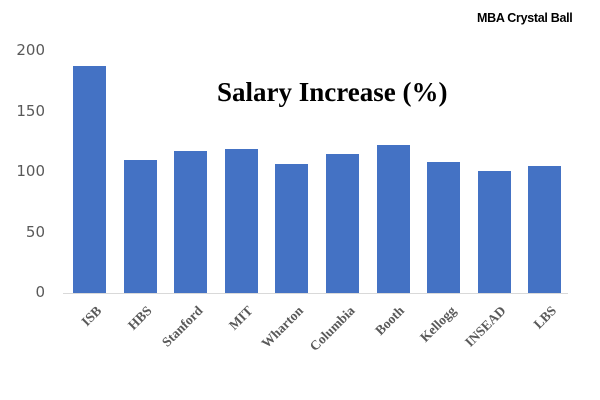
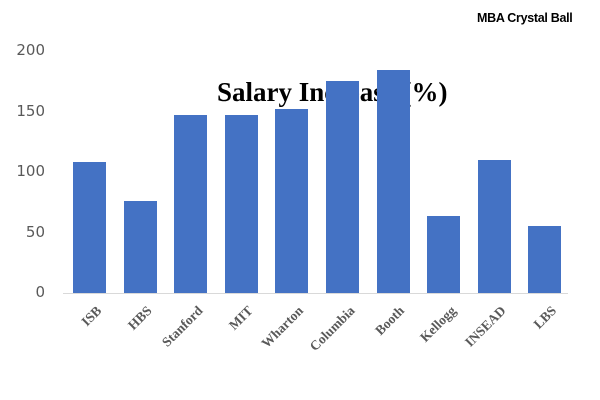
ISB: 188 -> 108
HBS: 110 -> 76
Stanford: 117 -> 147
MIT: 119 -> 147
Wharton: 107 -> 152
Columbia: 115 -> 175
Booth: 122 -> 184
Kellogg: 108 -> 64
INSEAD: 101 -> 110
LBS: 105 -> 55
